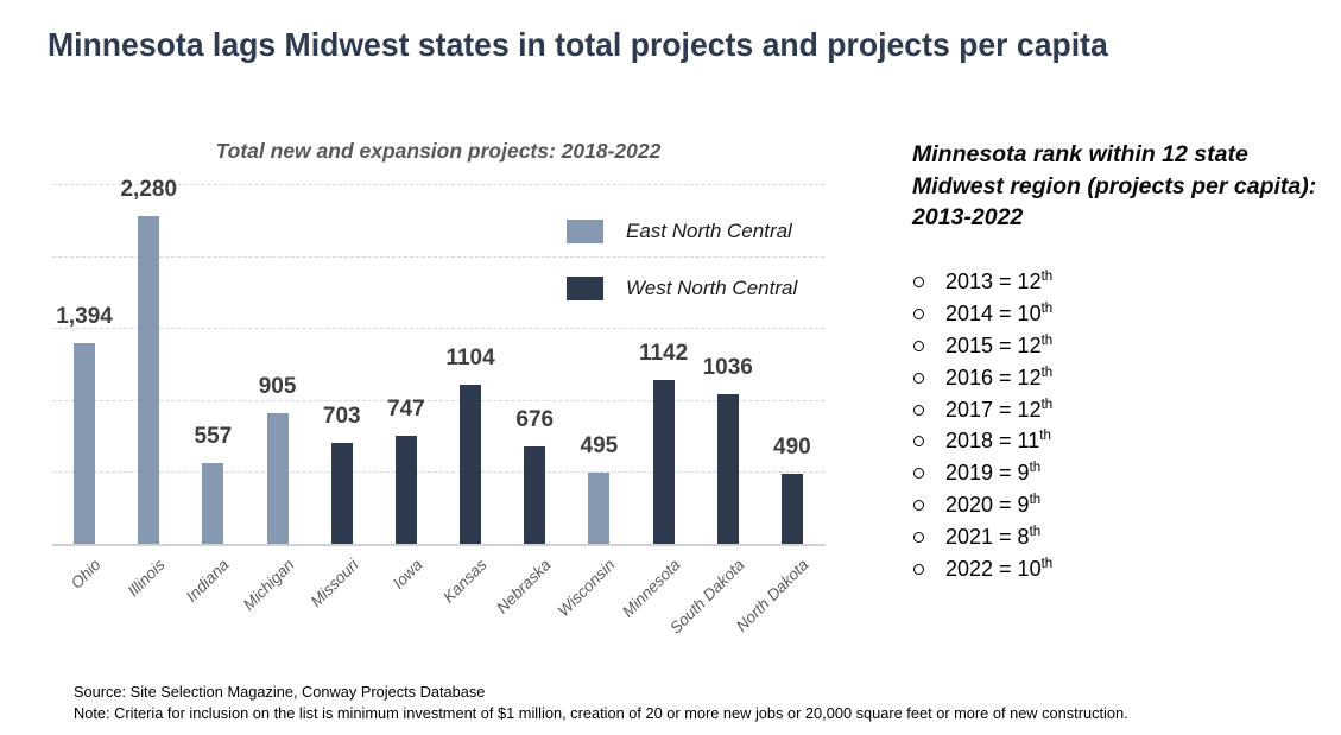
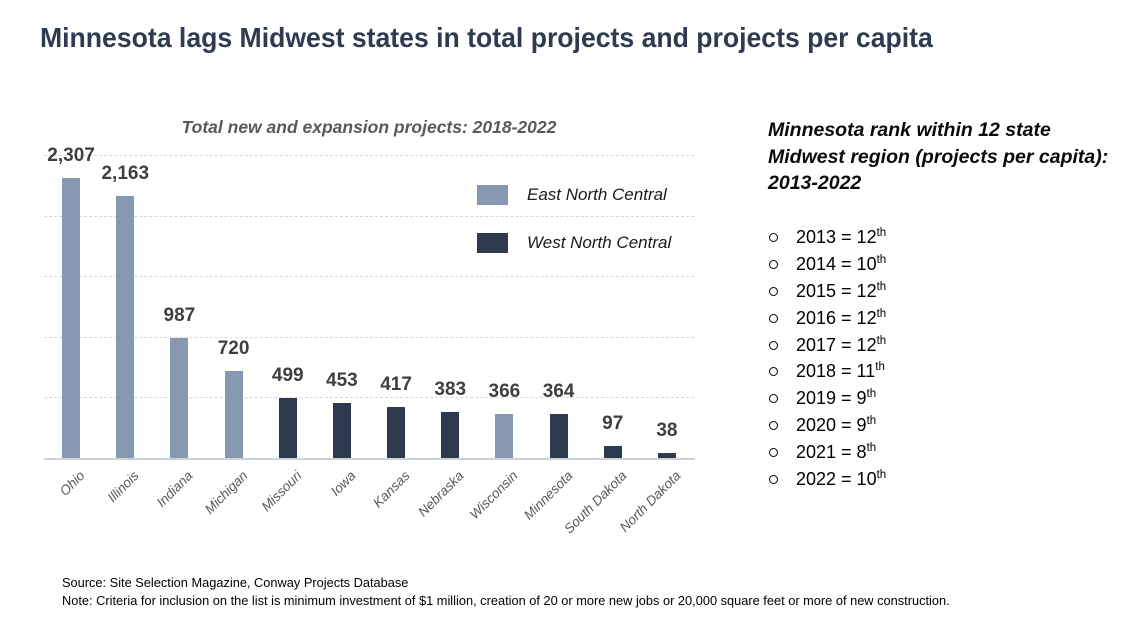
Ohio: 1,394 -> 2,307
Illinois: 2,280 -> 2,163
Indiana: 557 -> 987
Michigan: 905 -> 720
Missouri: 703 -> 499
Iowa: 747 -> 453
Kansas: 1104 -> 417
Nebraska: 676 -> 383
Wisconsin: 495 -> 366
Minnesota: 1142 -> 364
South Dakota: 1036 -> 97
North Dakota: 490 -> 38
